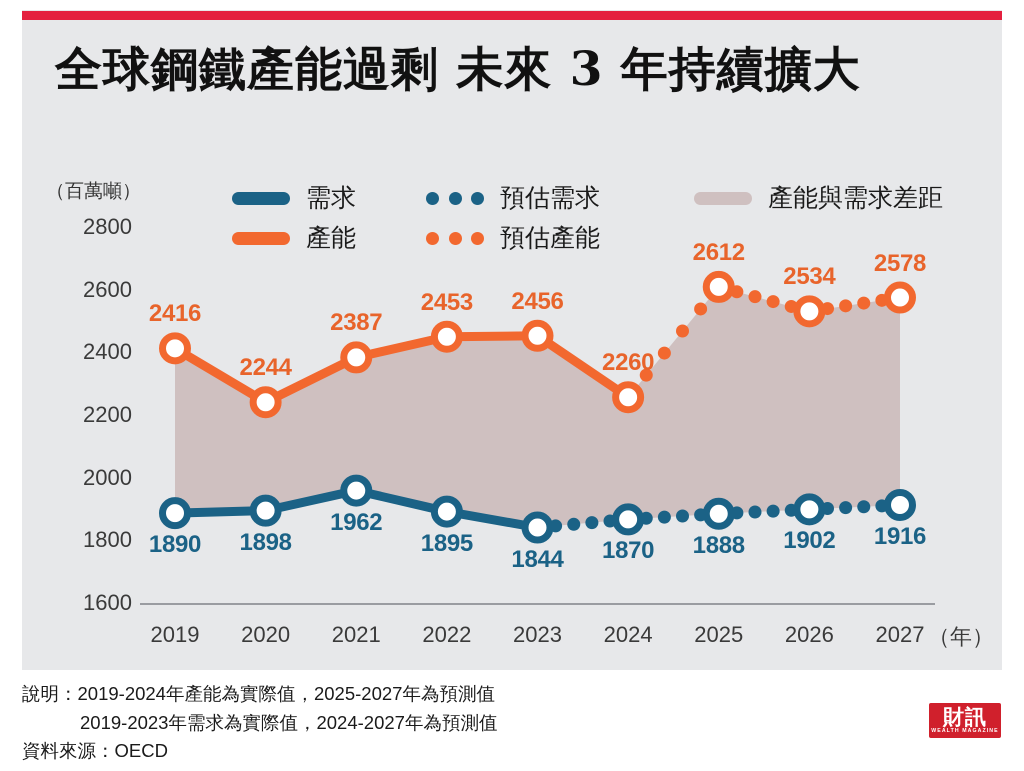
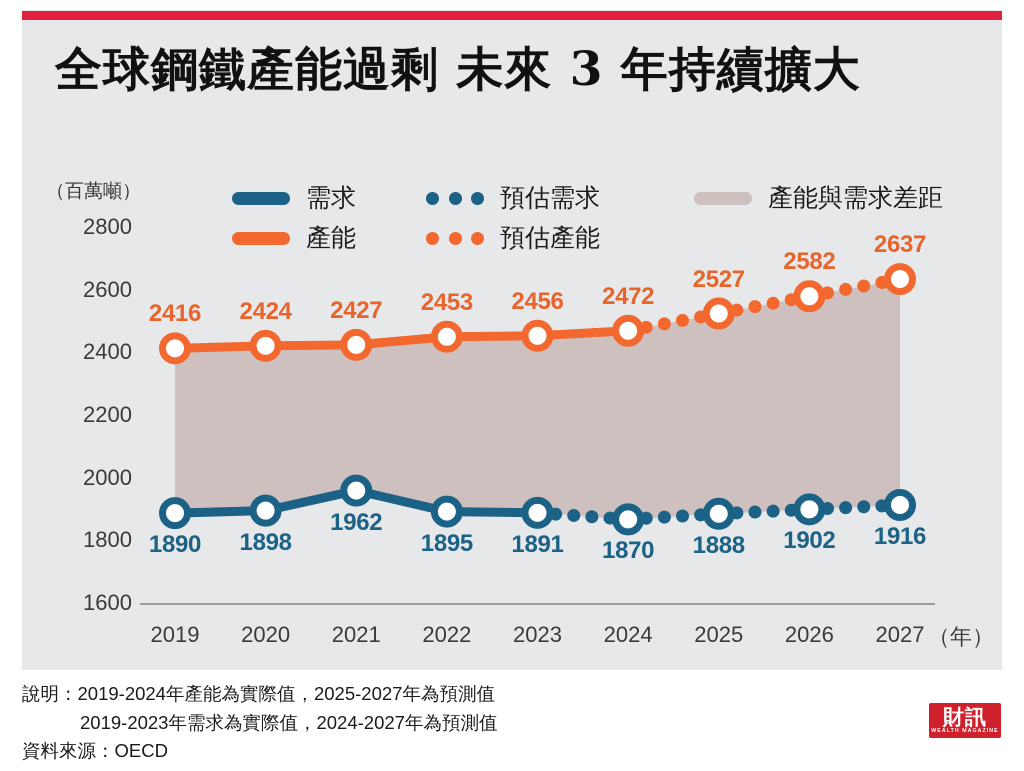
產能/2020: 2244 -> 2424
產能/2021: 2387 -> 2427
需求/2023: 1844 -> 1891
產能/2024: 2260 -> 2472
產能/2025: 2612 -> 2527
產能/2026: 2534 -> 2582
產能/2027: 2578 -> 2637
